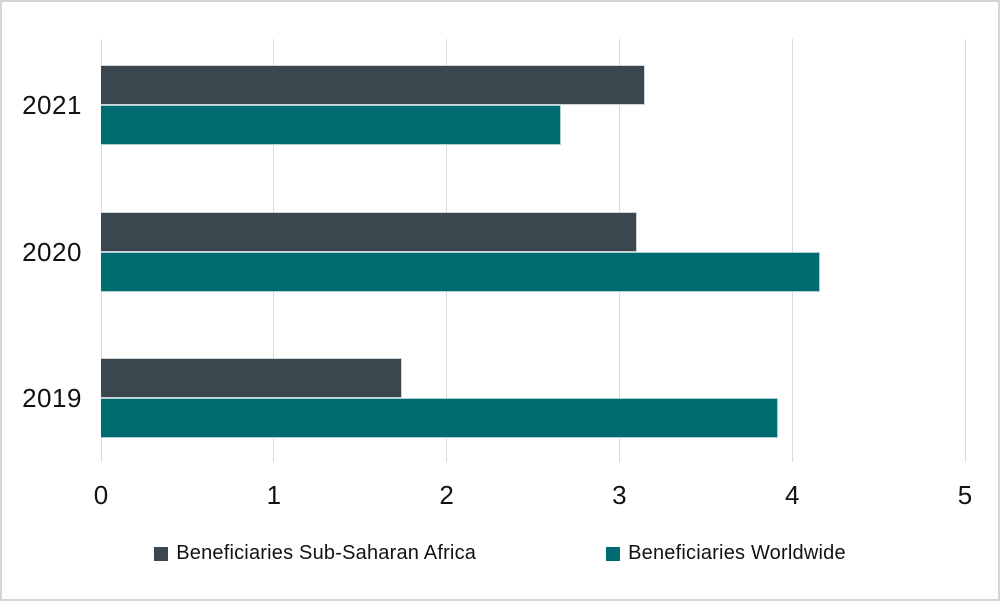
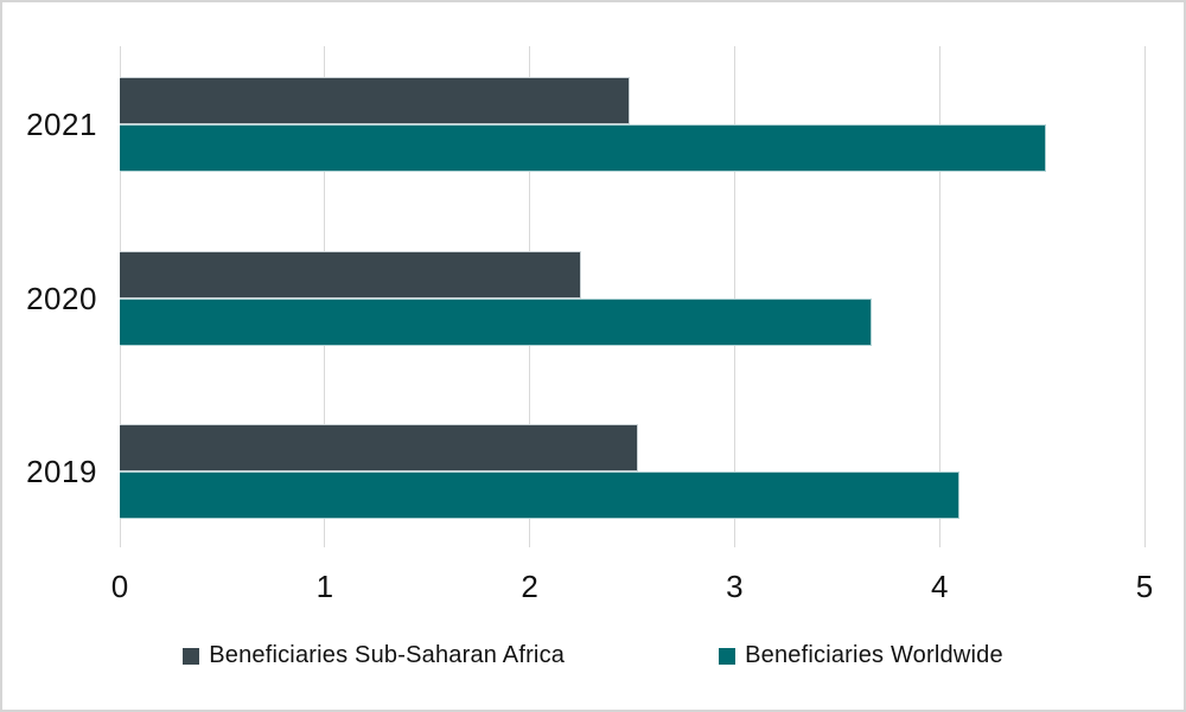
Beneficiaries Sub-Saharan Africa/2021: 3.15 -> 2.49
Beneficiaries Worldwide/2021: 2.66 -> 4.52
Beneficiaries Sub-Saharan Africa/2020: 3.10 -> 2.25
Beneficiaries Worldwide/2020: 4.16 -> 3.67
Beneficiaries Sub-Saharan Africa/2019: 1.74 -> 2.53
Beneficiaries Worldwide/2019: 3.92 -> 4.10
